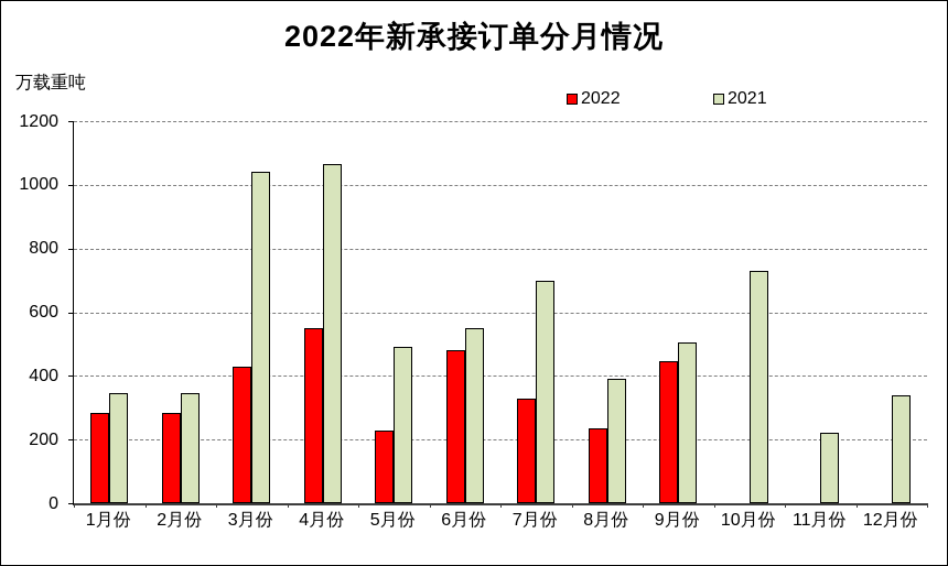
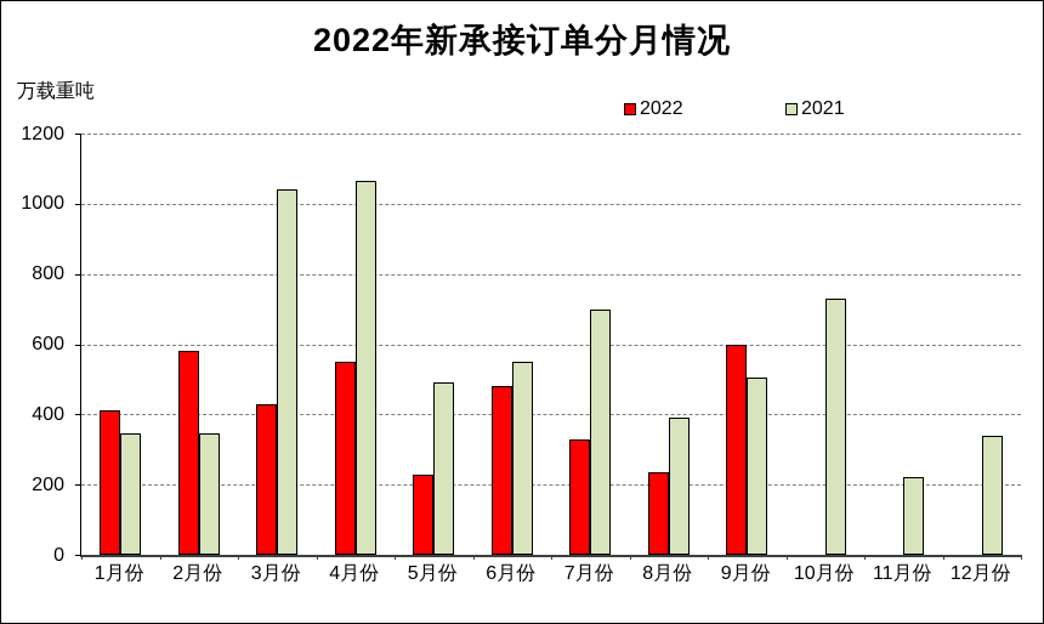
2022/1月份: 280 -> 410
2022/2月份: 280 -> 580
2022/9月份: 440 -> 600
